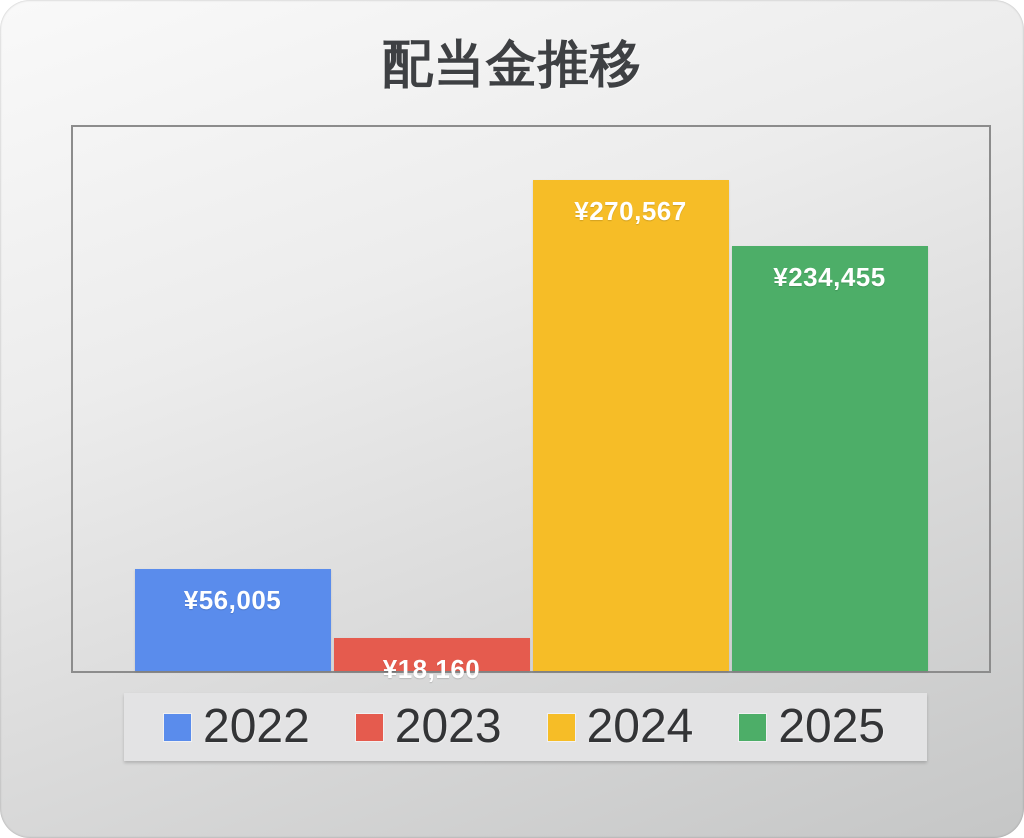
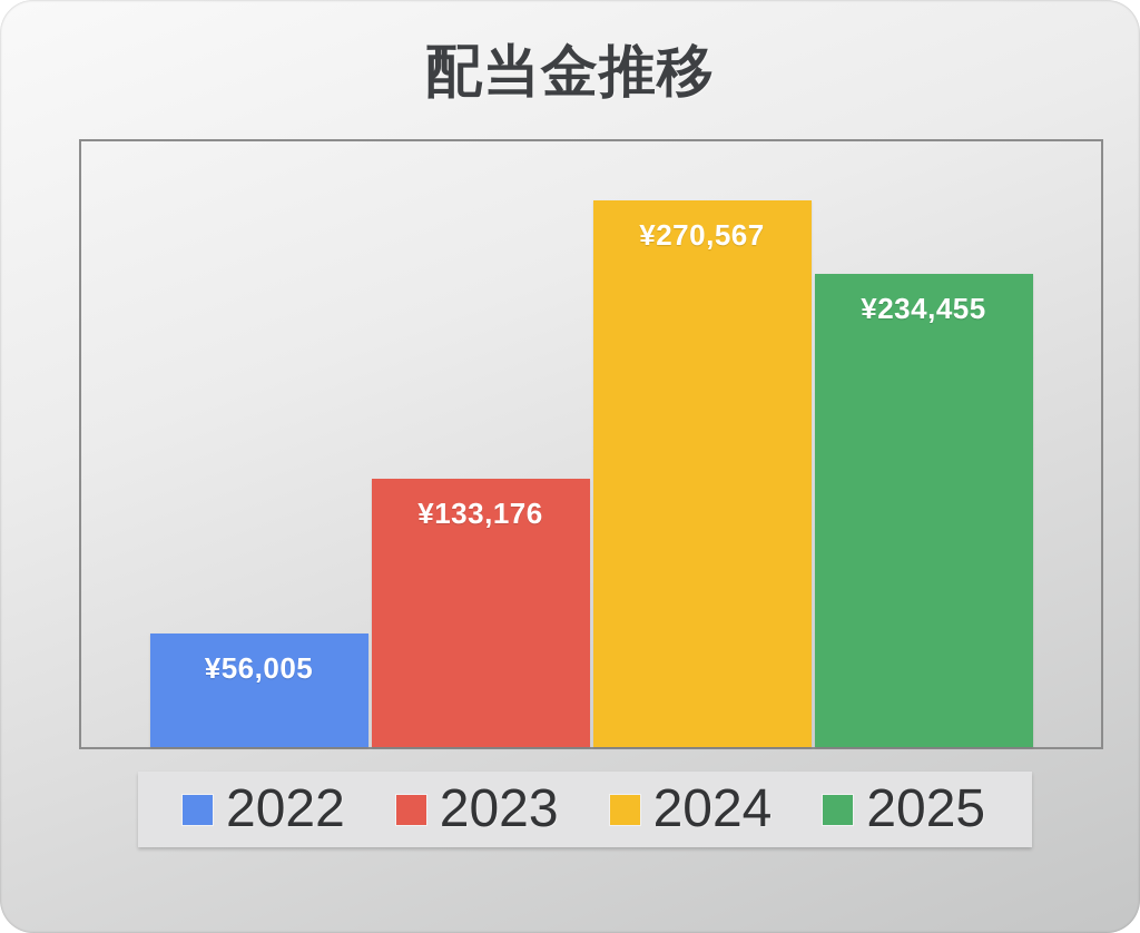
2023: ¥18,160 -> ¥133,176
